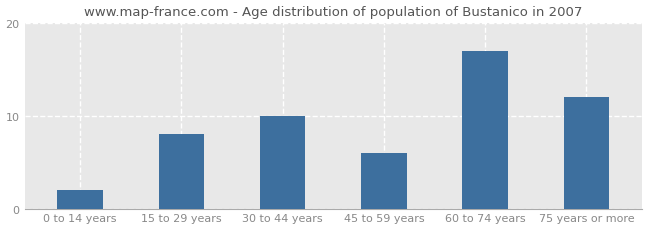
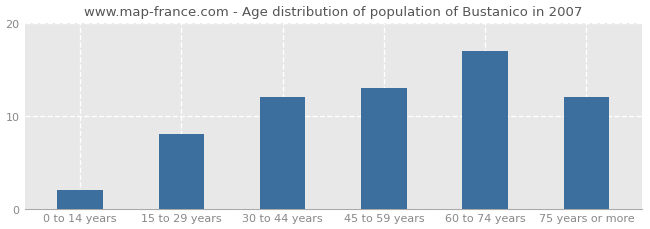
30 to 44 years: 10 -> 12
45 to 59 years: 6 -> 13
